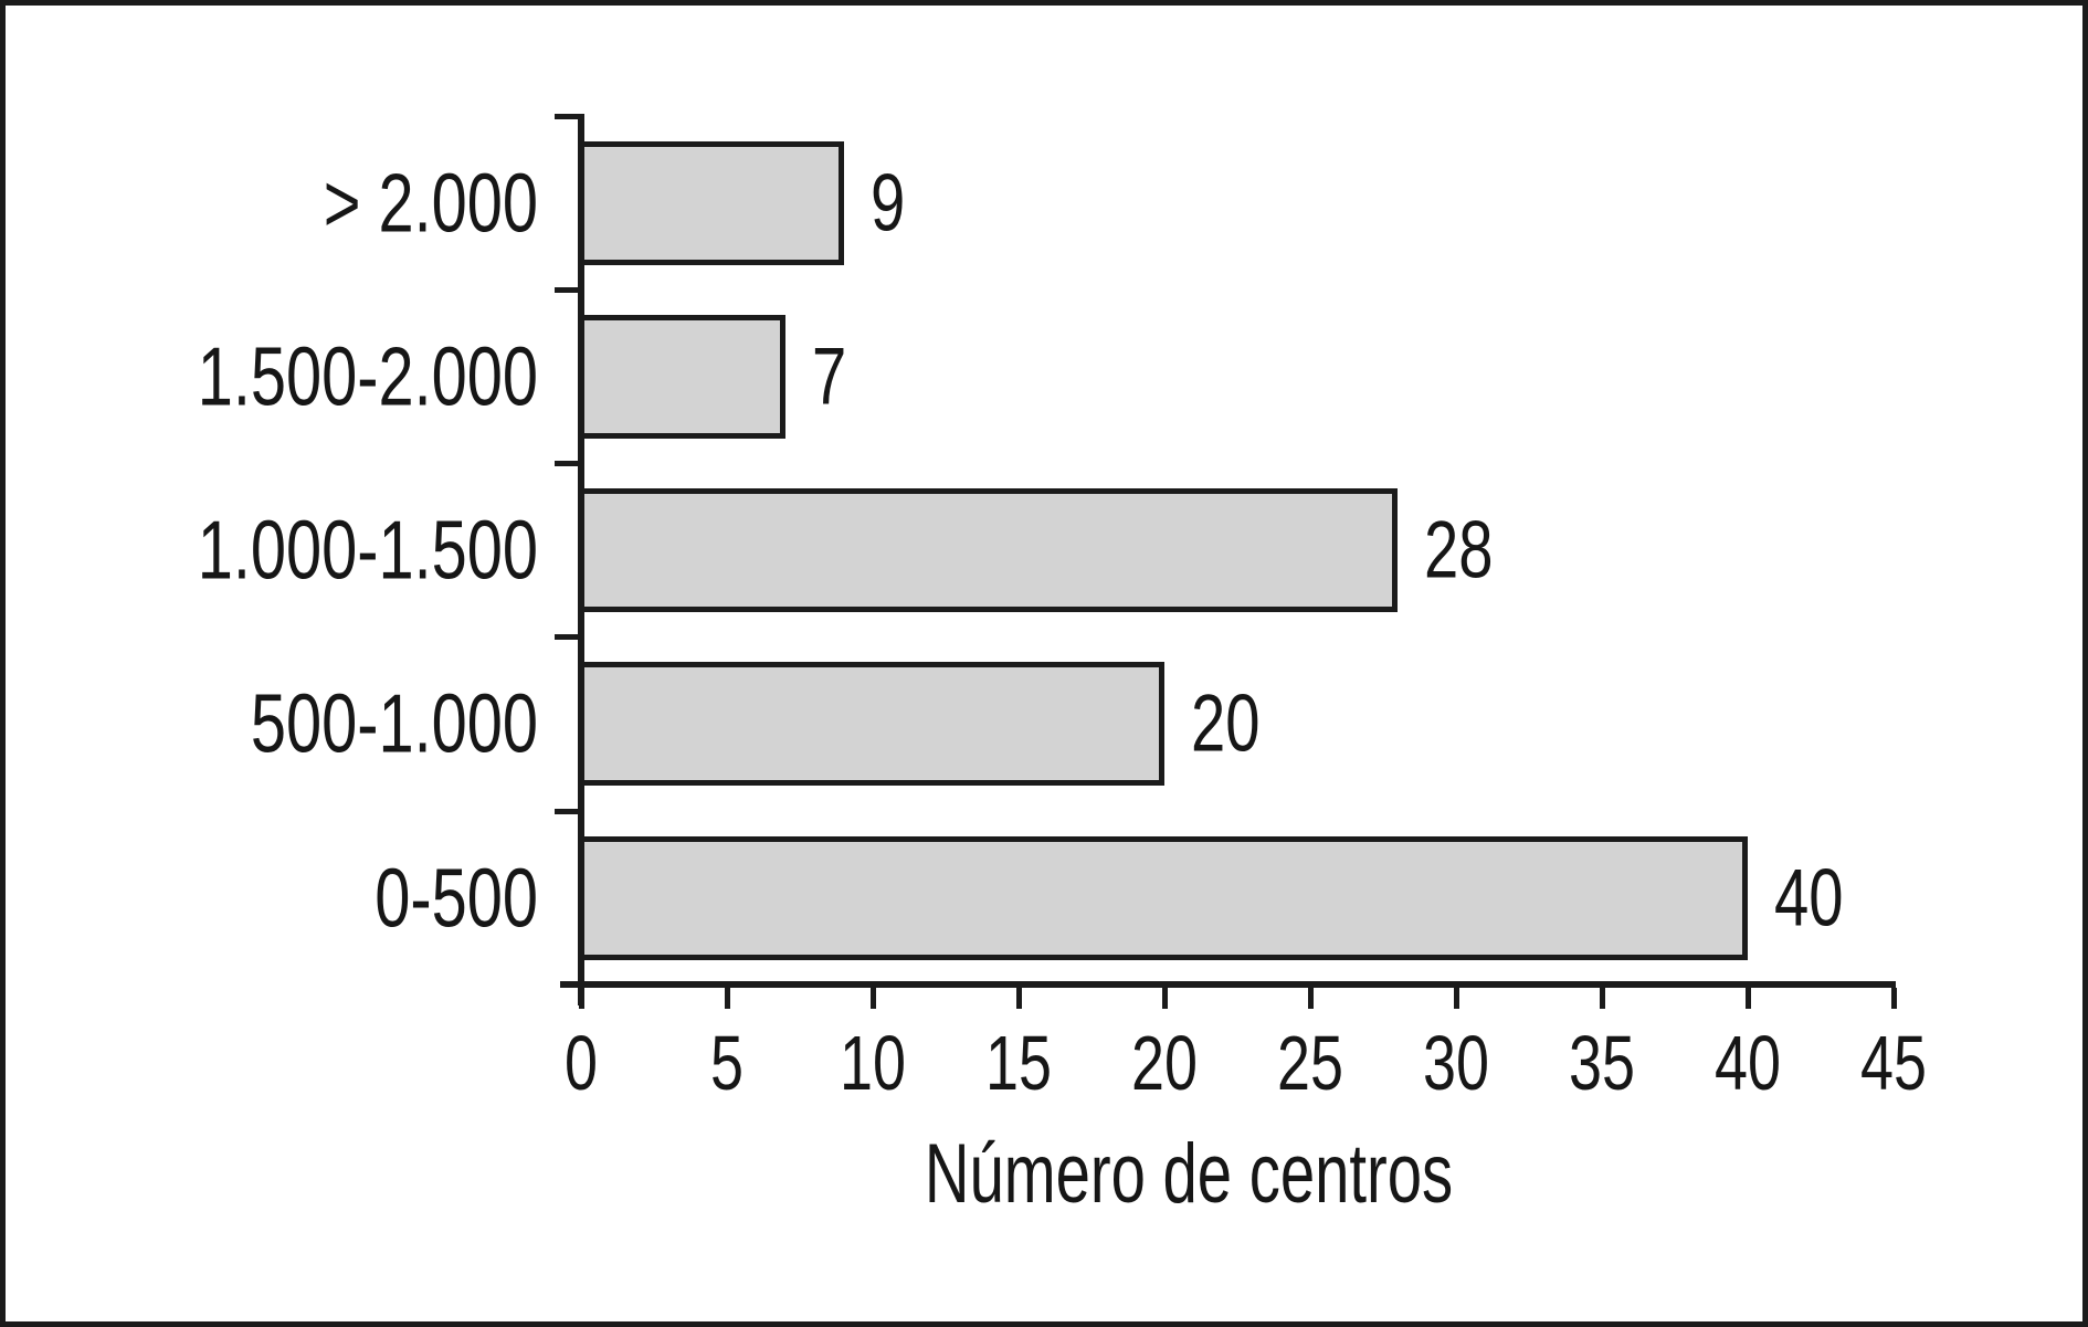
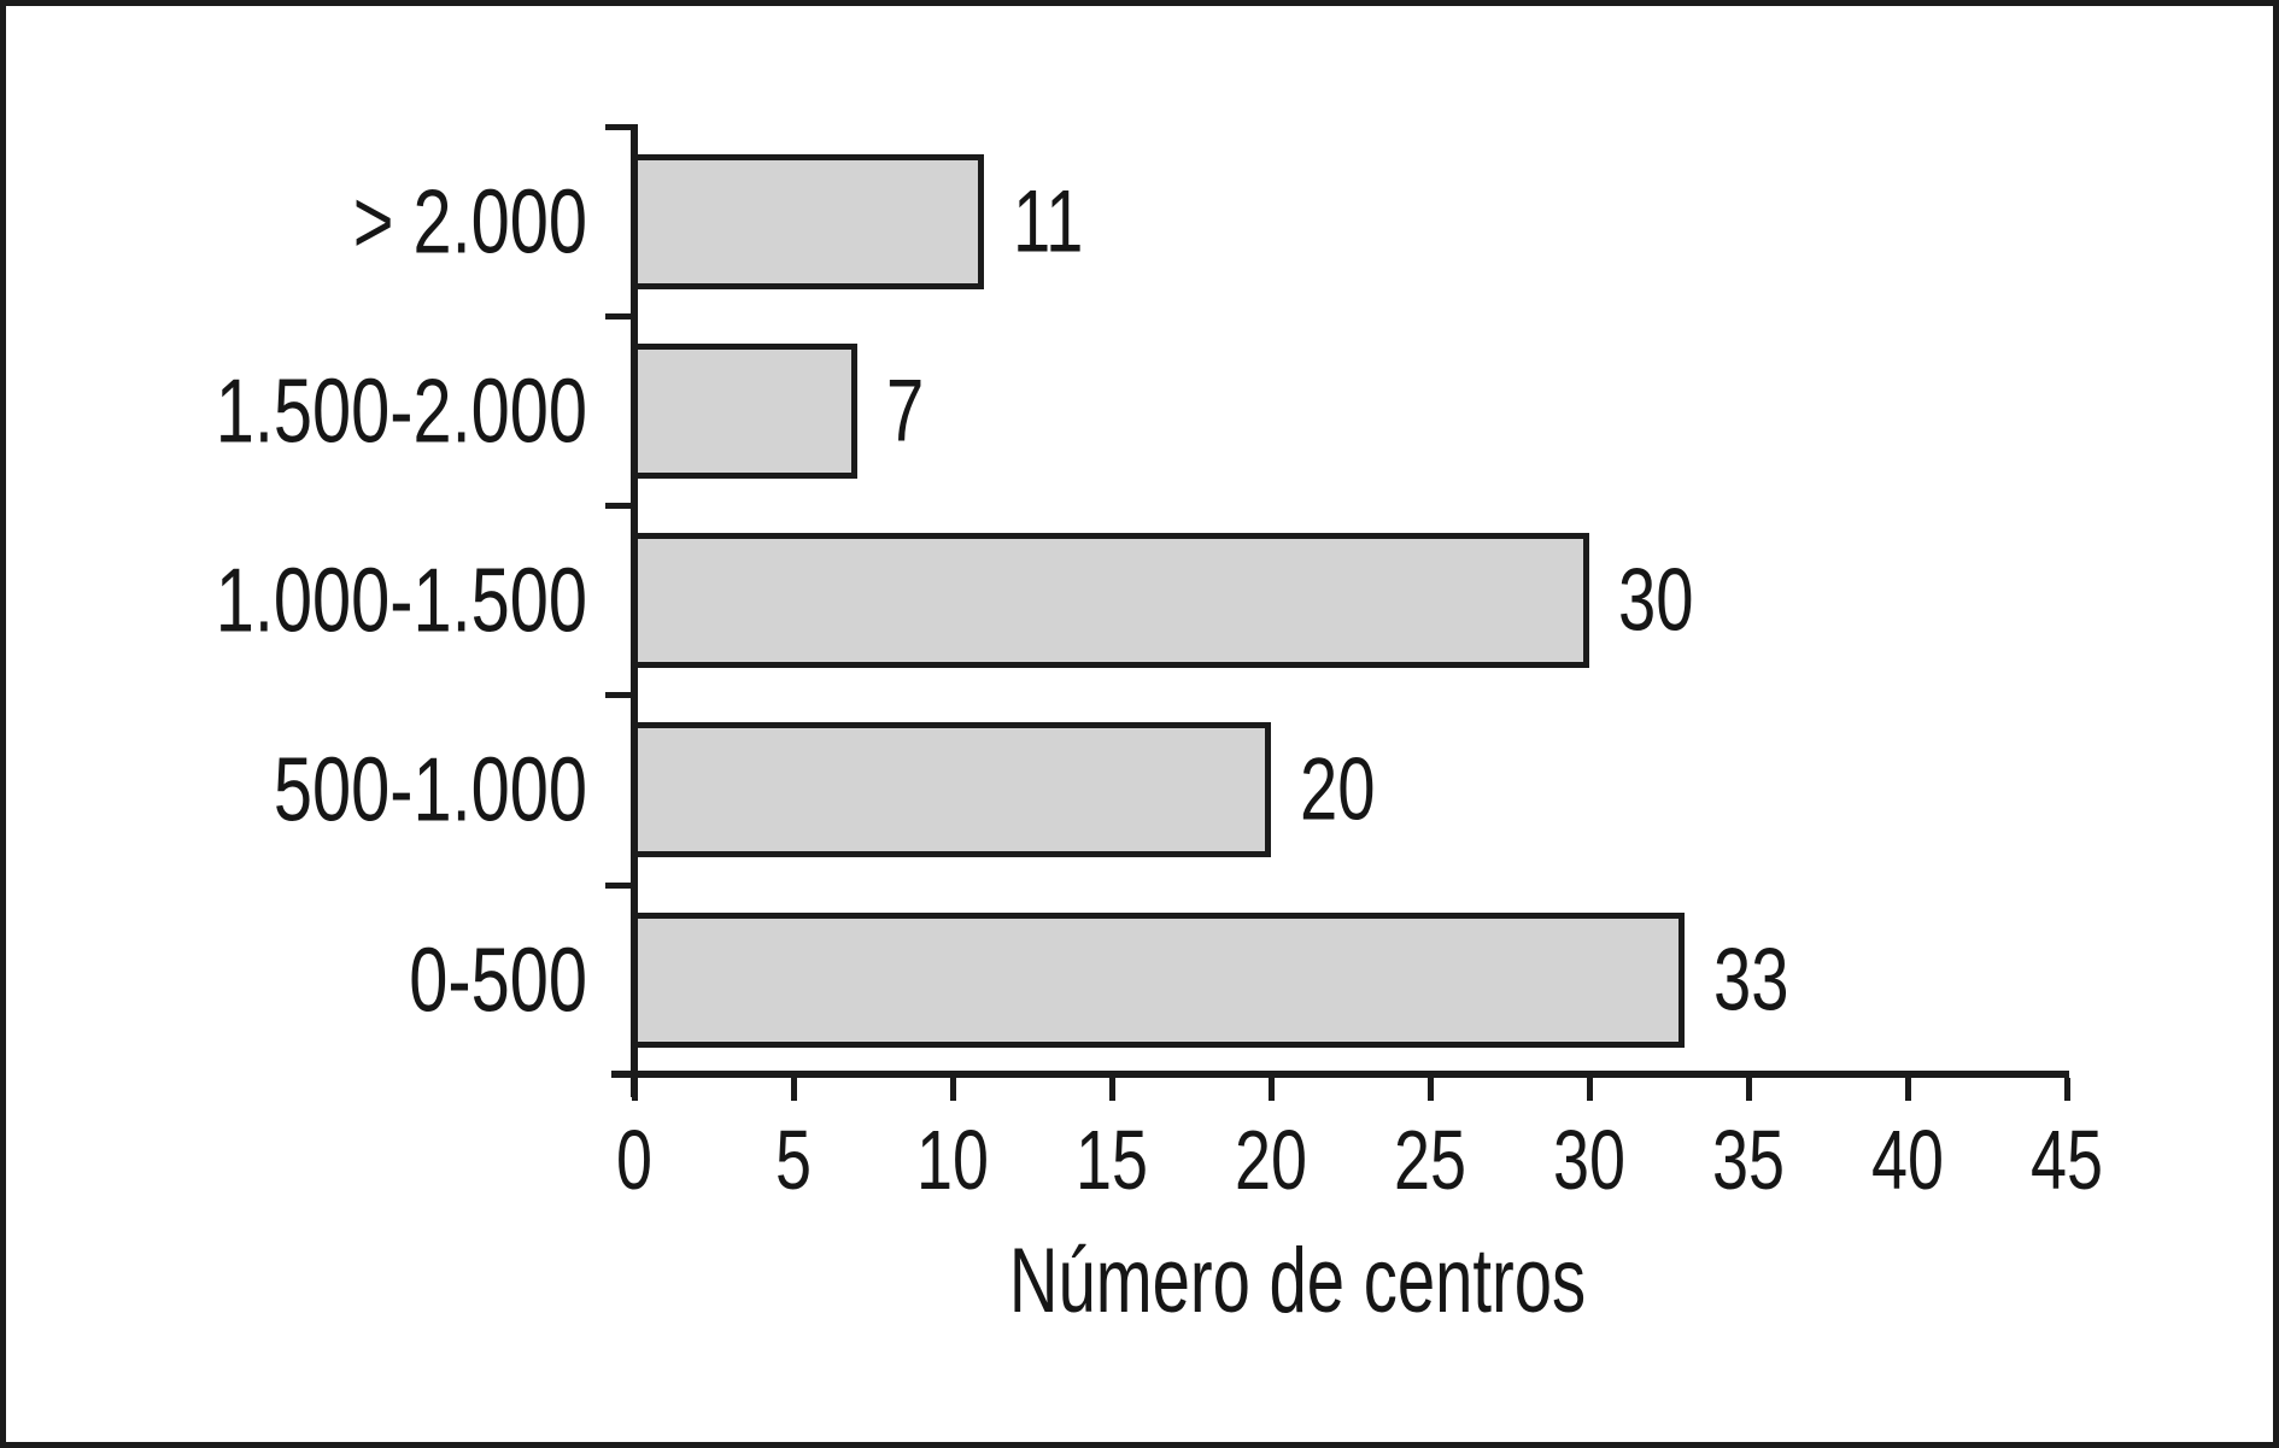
> 2.000: 9 -> 11
1.000-1.500: 28 -> 30
0-500: 40 -> 33
